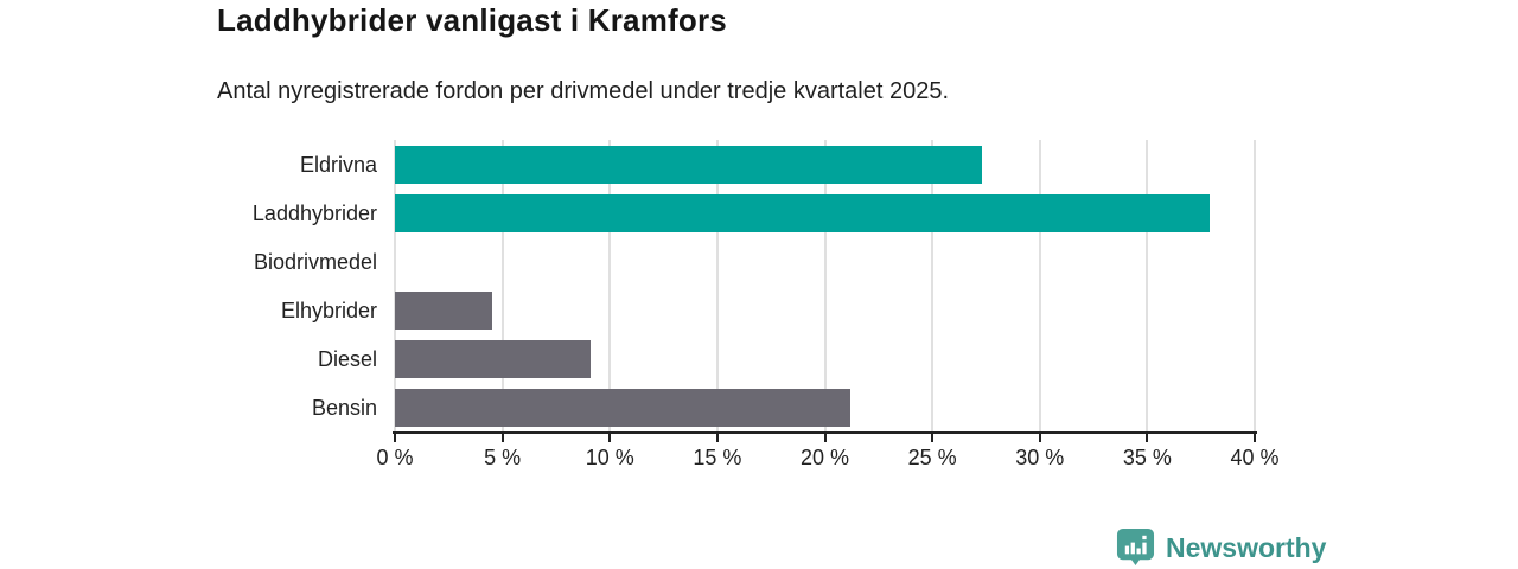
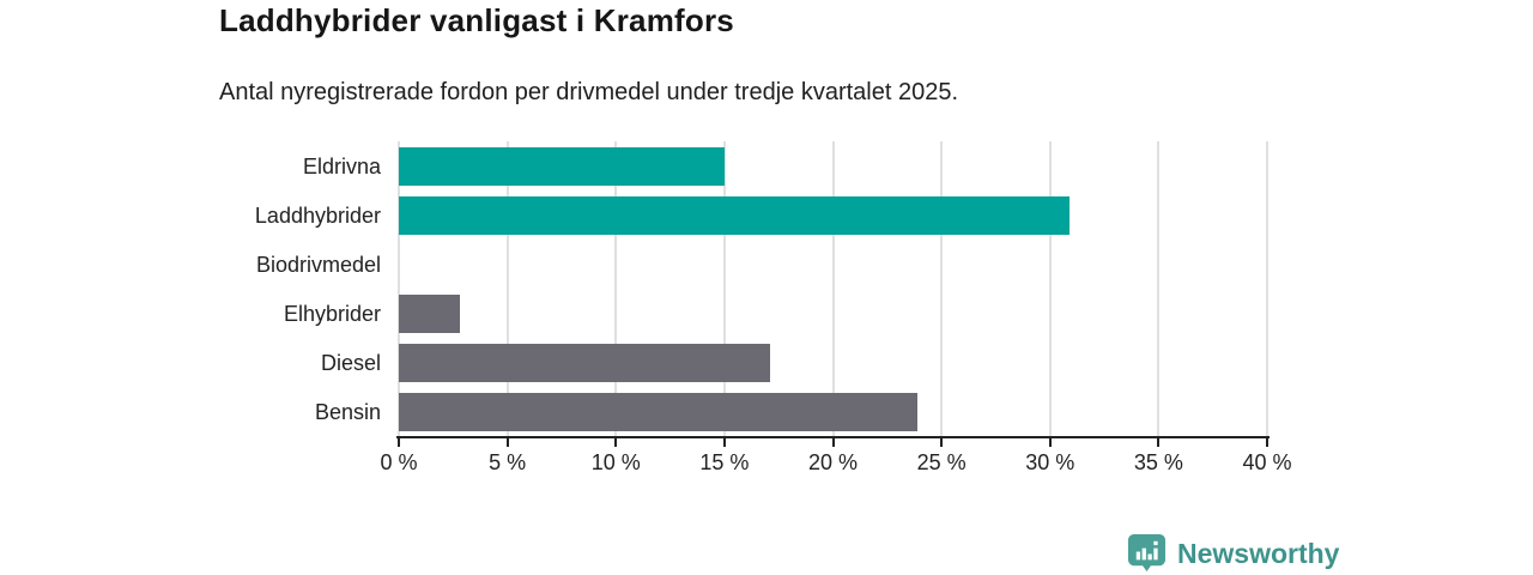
Eldrivna: 27.3% -> 15.0%
Laddhybrider: 37.9% -> 30.9%
Elhybrider: 4.5% -> 2.8%
Diesel: 9.1% -> 17.1%
Bensin: 21.2% -> 23.9%
